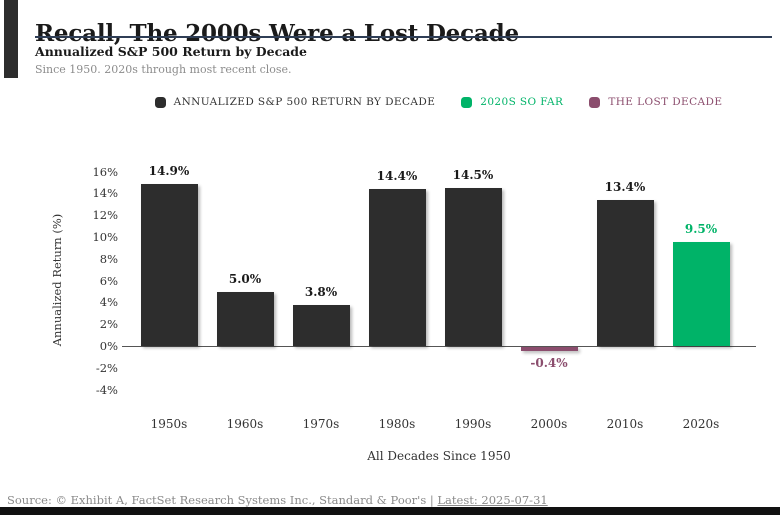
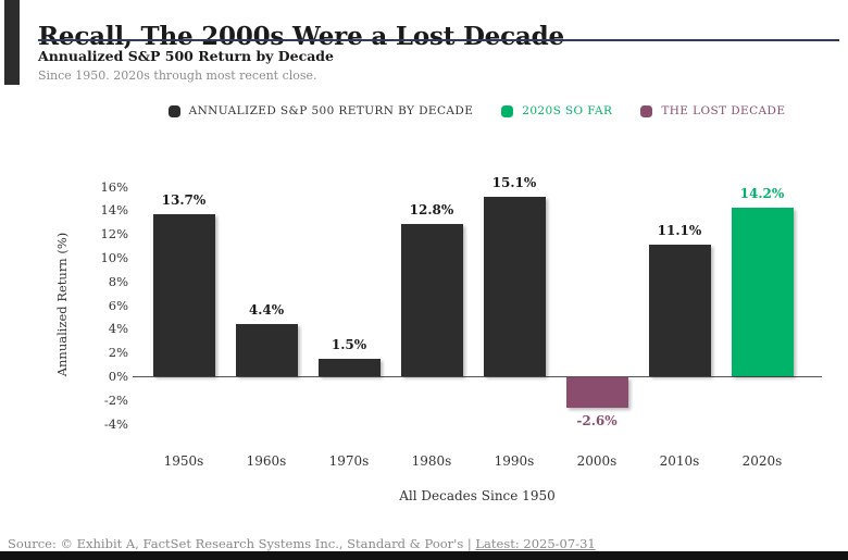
1950s: 14.9% -> 13.7%
1960s: 5.0% -> 4.4%
1970s: 3.8% -> 1.5%
1980s: 14.4% -> 12.8%
1990s: 14.5% -> 15.1%
2000s: -0.4% -> -2.6%
2010s: 13.4% -> 11.1%
2020s: 9.5% -> 14.2%
